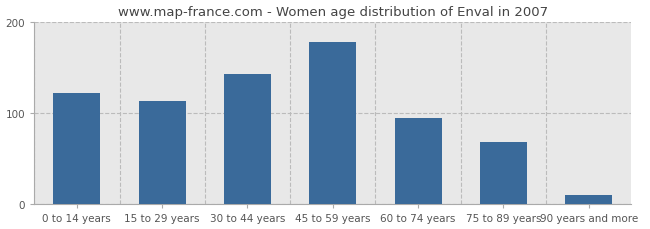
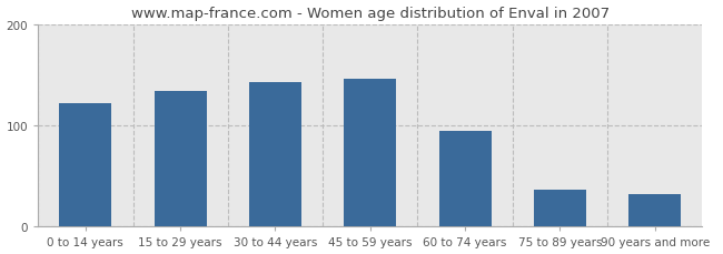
15 to 29 years: 113 -> 134
45 to 59 years: 178 -> 146
75 to 89 years: 68 -> 36
90 years and more: 10 -> 32
